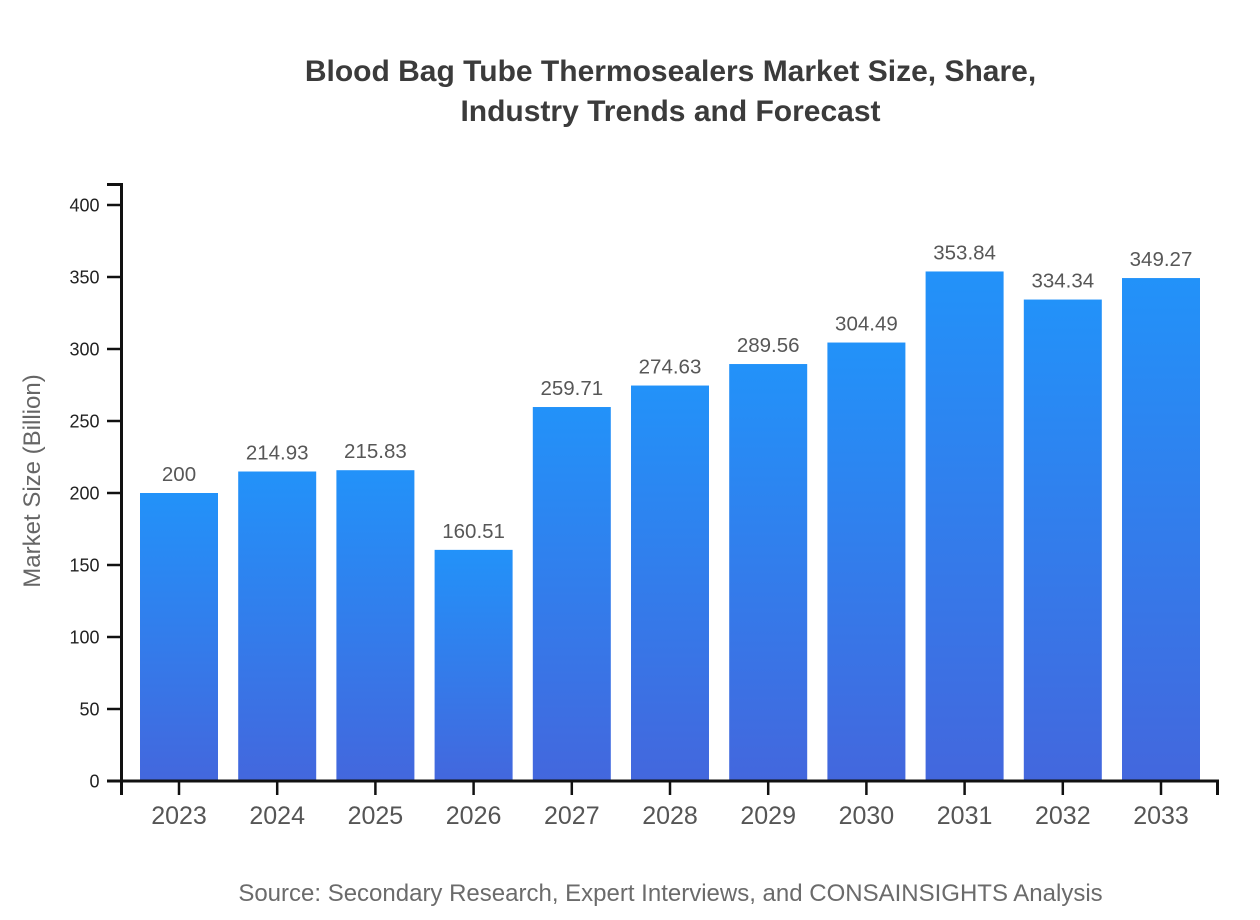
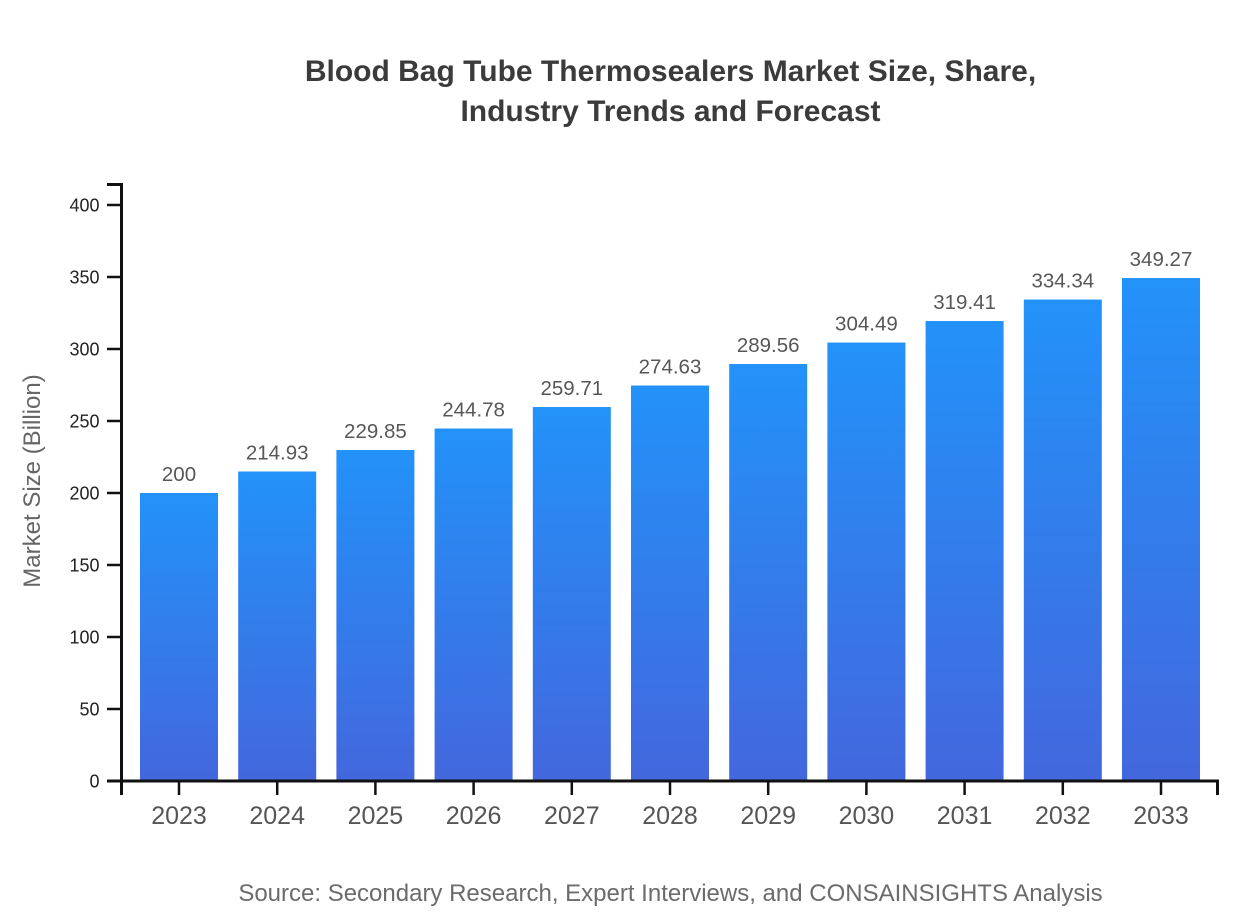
2025: 215.83 -> 229.85
2026: 160.51 -> 244.78
2031: 353.84 -> 319.41
